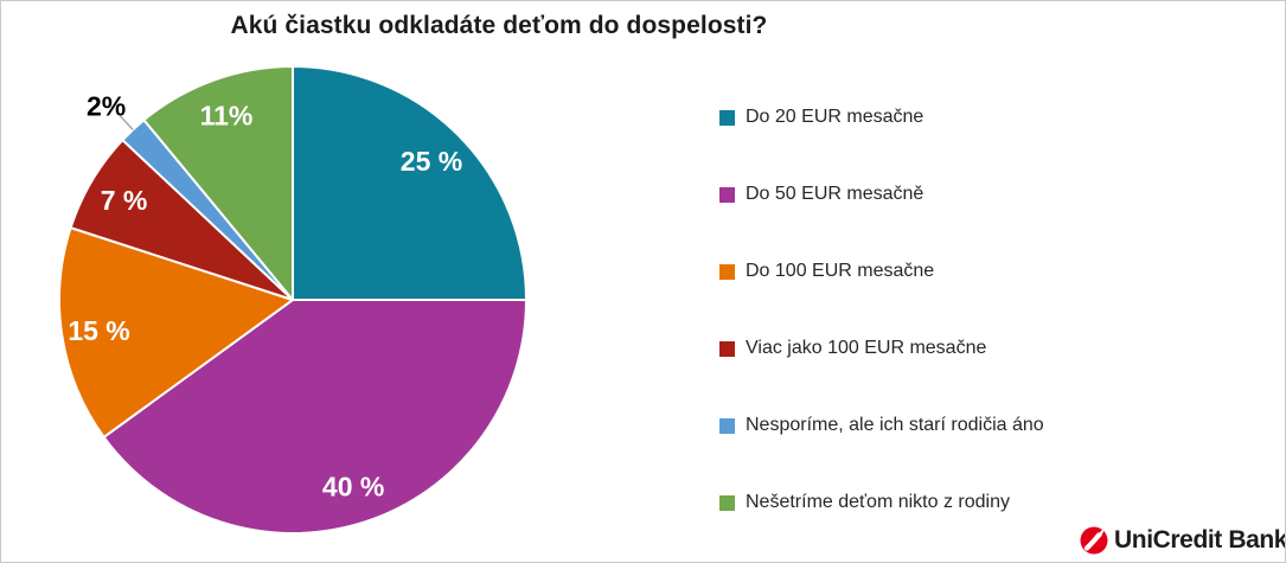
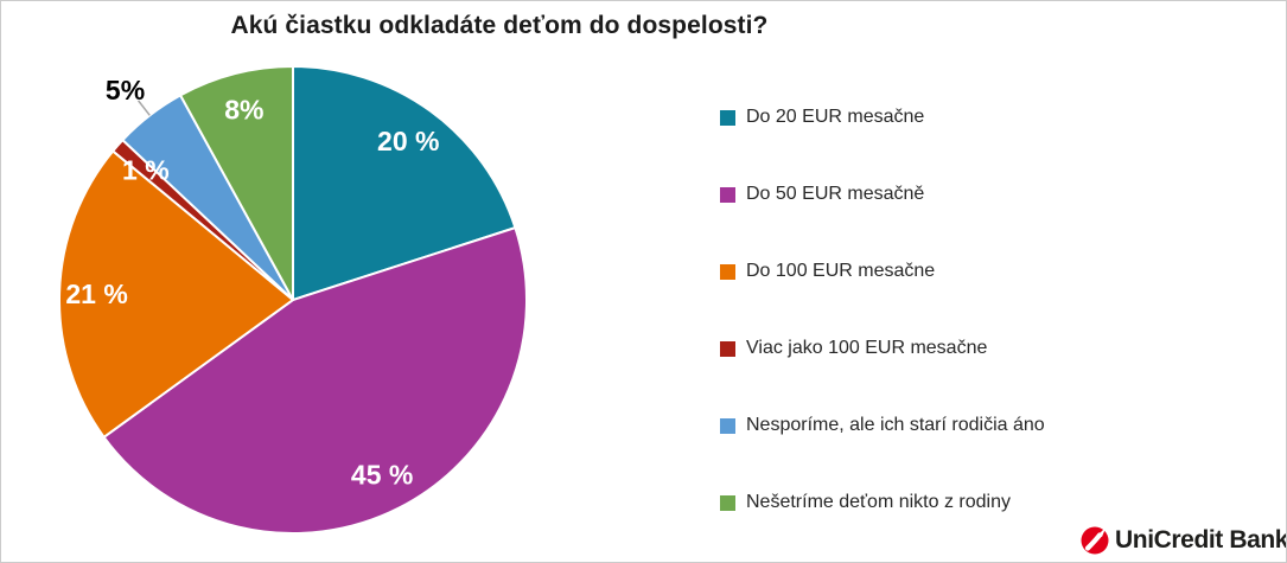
Do 20 EUR mesačne: 25 -> 20
Do 50 EUR mesačně: 40 -> 45
Do 100 EUR mesačne: 15 -> 21
Viac jako 100 EUR mesačne: 7 -> 1
Nesporíme, ale ich starí rodičia áno: 2% -> 5%
Nešetríme deťom nikto z rodiny: 11% -> 8%
